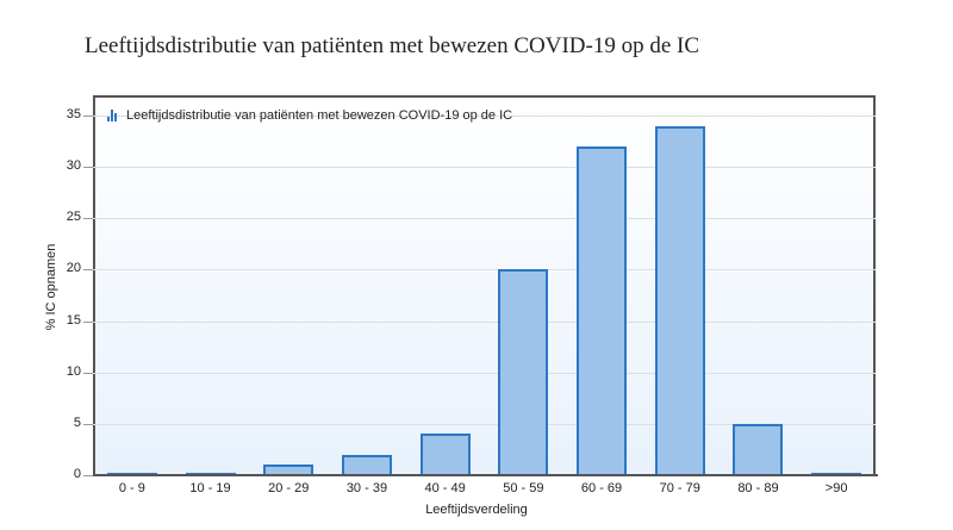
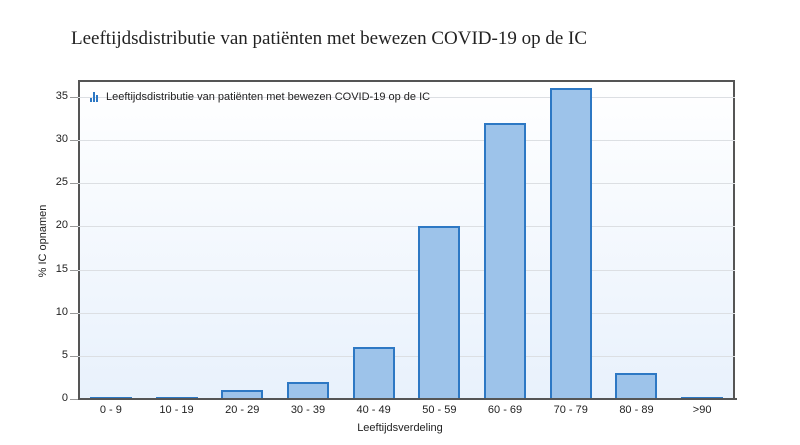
40 - 49: 4 -> 6
70 - 79: 34 -> 36
80 - 89: 5 -> 3
